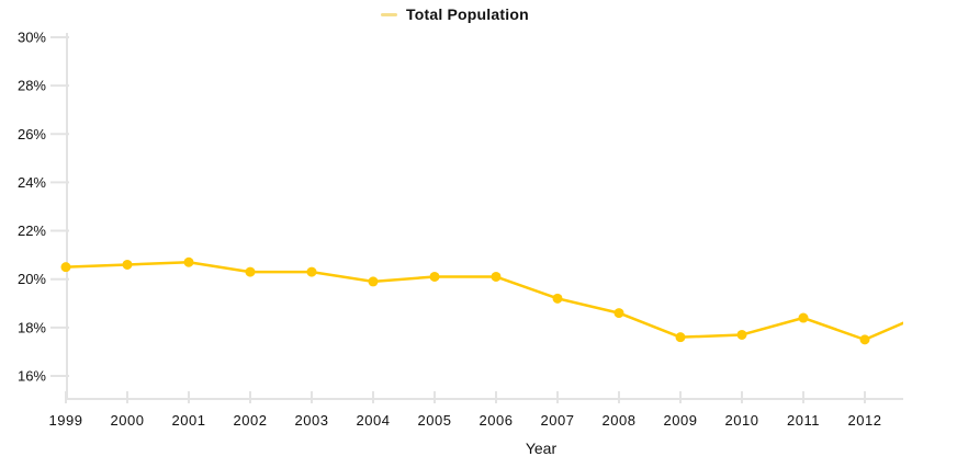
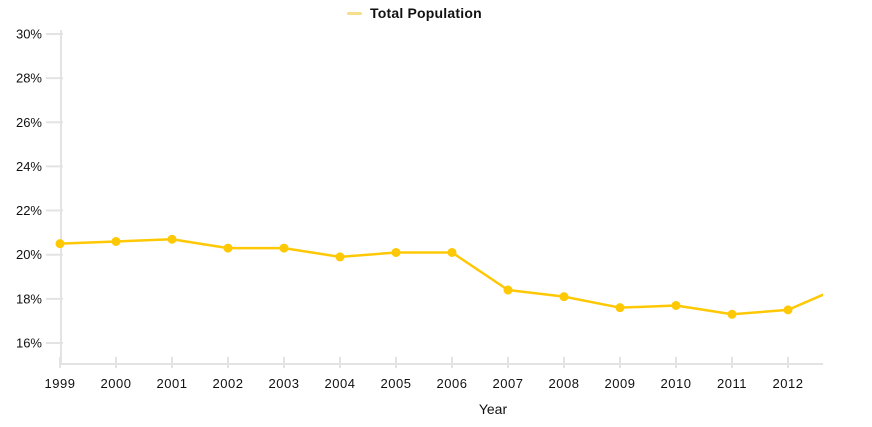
2007: 19.2% -> 18.4%
2008: 18.6% -> 18.1%
2011: 18.4% -> 17.3%
